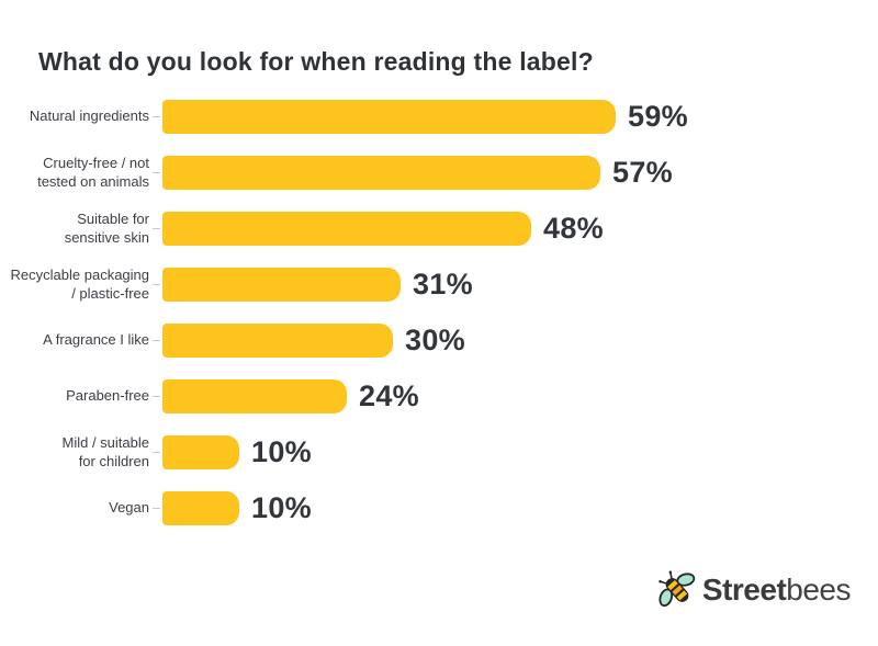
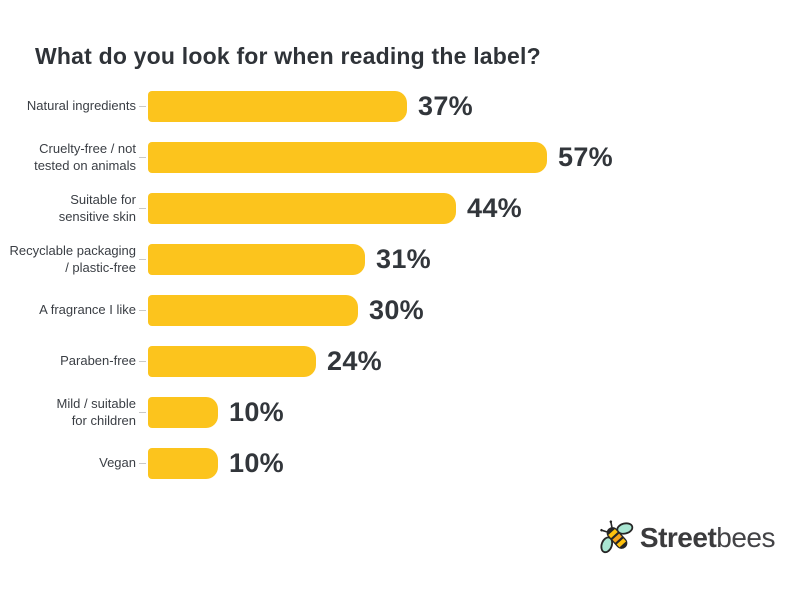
Natural ingredients: 59% -> 37%
Suitable for sensitive skin: 48% -> 44%
